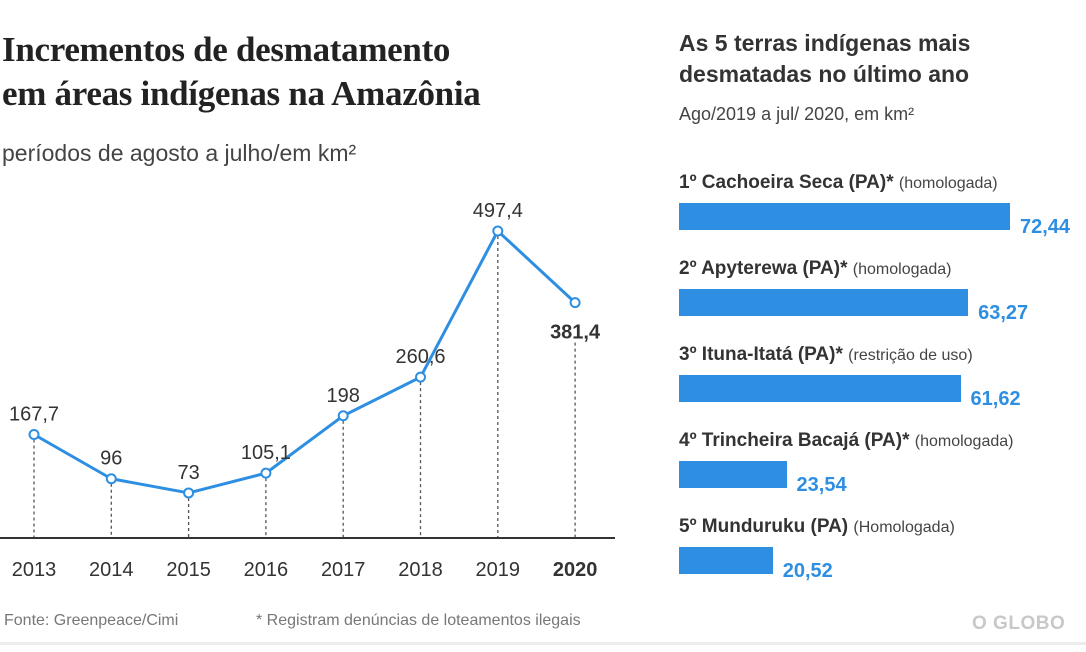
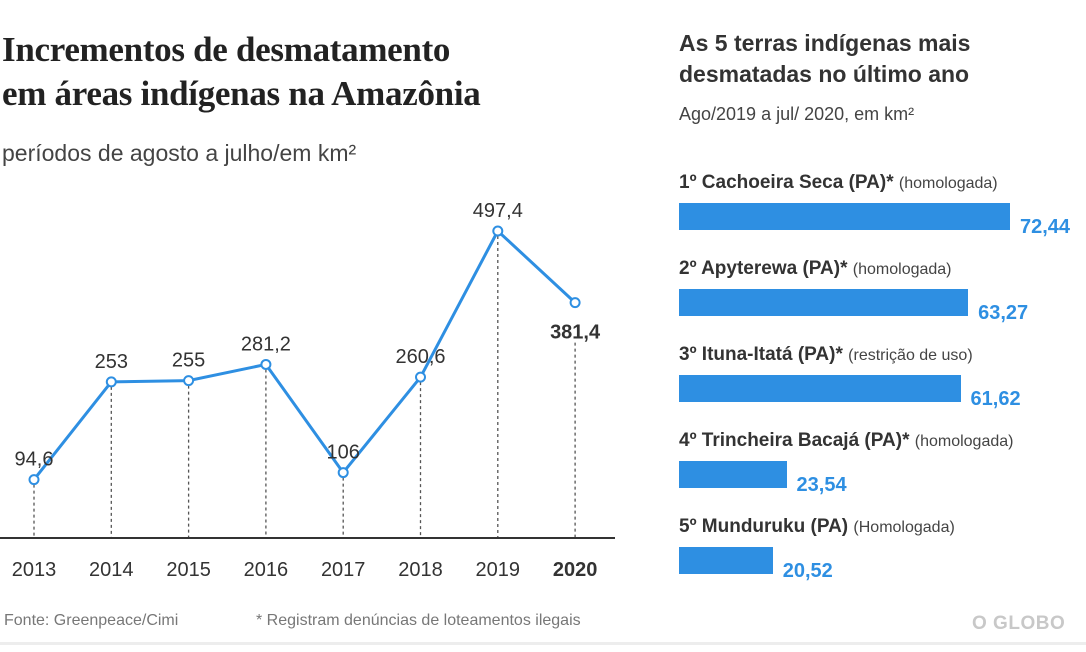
Incrementos de desmatamento em áreas indígenas na Amazônia/2013: 167,7 -> 94,6
Incrementos de desmatamento em áreas indígenas na Amazônia/2014: 96 -> 253
Incrementos de desmatamento em áreas indígenas na Amazônia/2015: 73 -> 255
Incrementos de desmatamento em áreas indígenas na Amazônia/2016: 105,1 -> 281,2
Incrementos de desmatamento em áreas indígenas na Amazônia/2017: 198 -> 106
